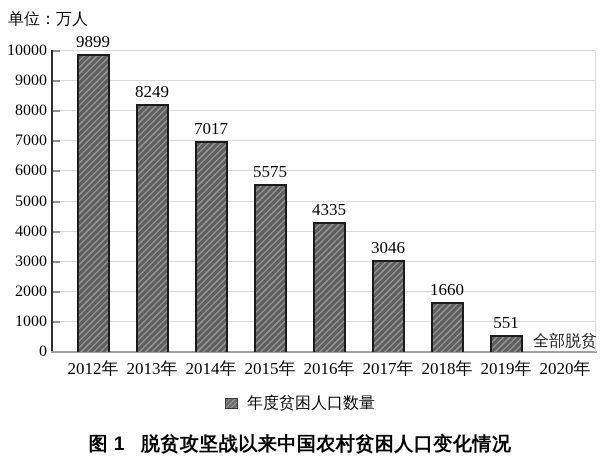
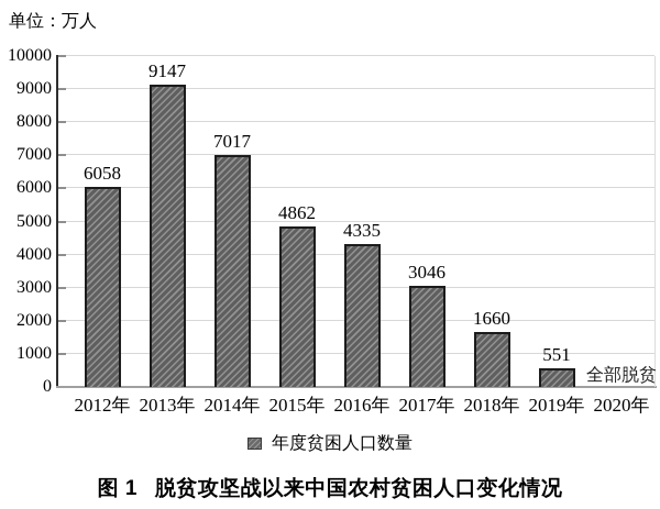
2012年: 9899 -> 6058
2013年: 8249 -> 9147
2015年: 5575 -> 4862
